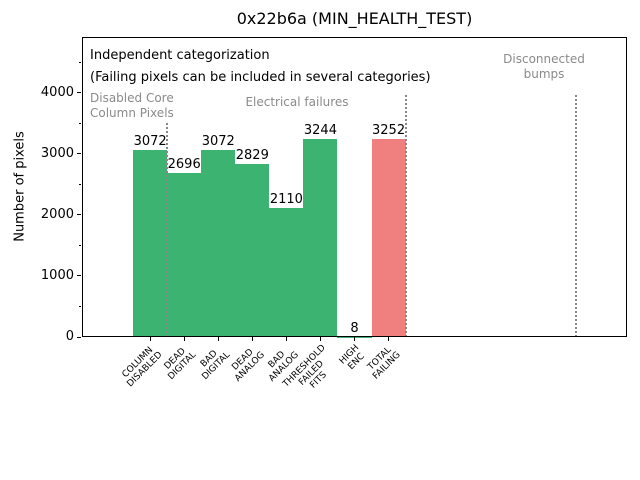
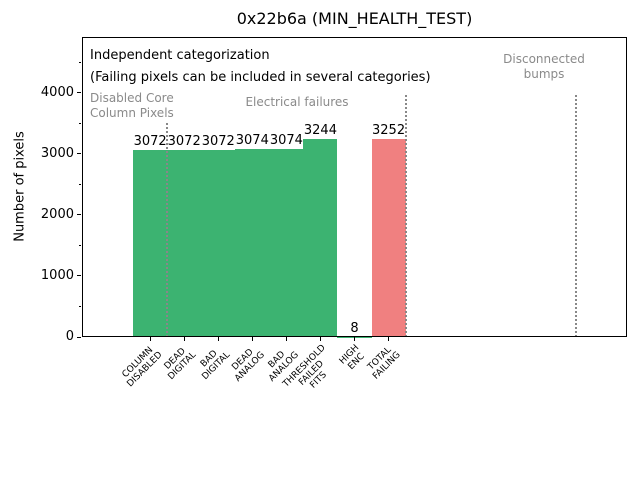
DEAD DIGITAL: 2696 -> 3072
DEAD ANALOG: 2829 -> 3074
BAD ANALOG: 2110 -> 3074
